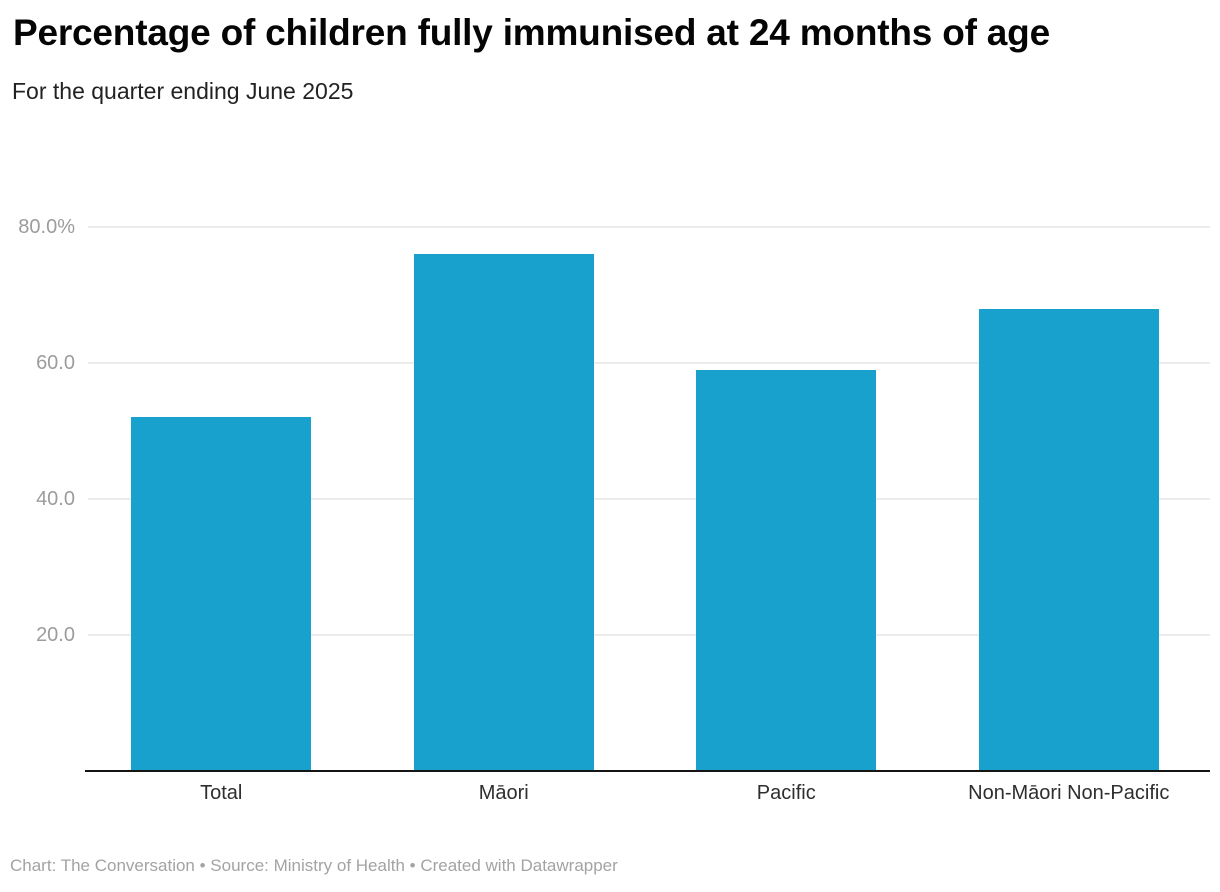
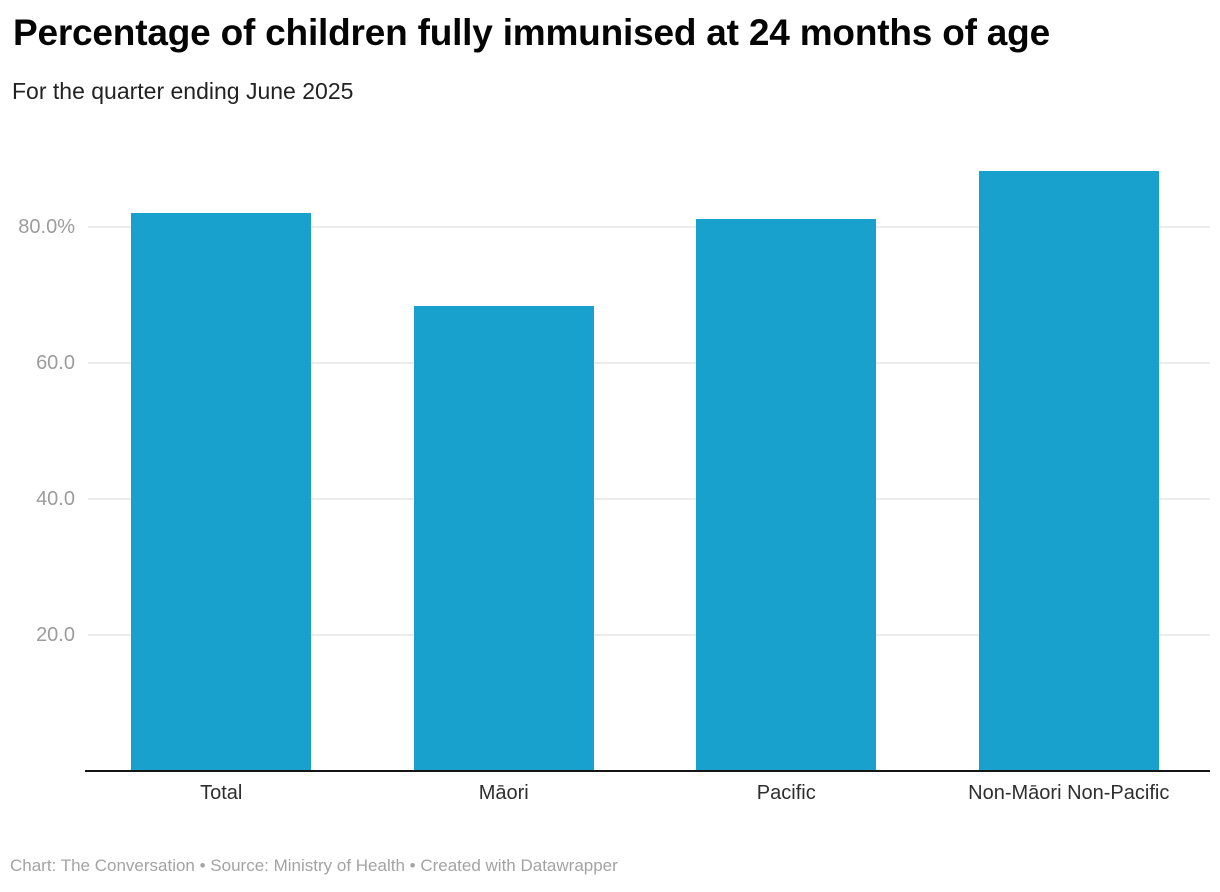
Total: 52% -> 82%
Māori: 76% -> 68%
Pacific: 59% -> 81%
Non-Māori Non-Pacific: 68% -> 88%
